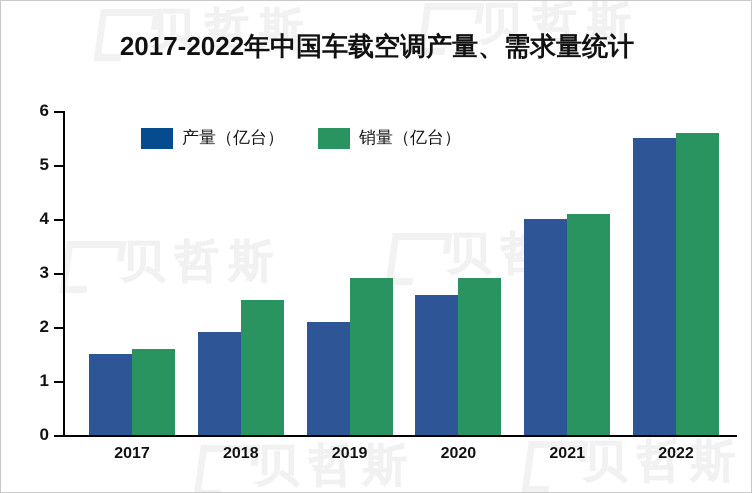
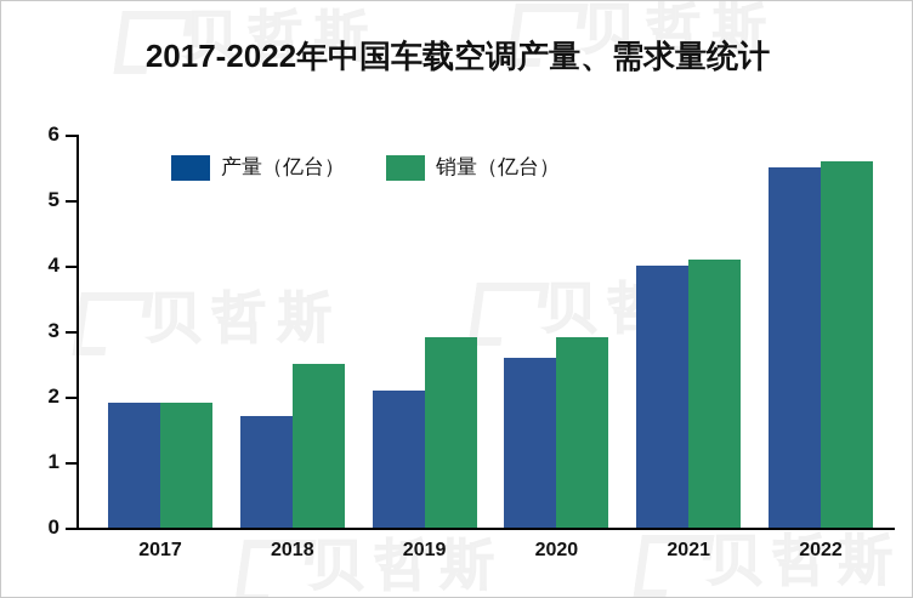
产量（亿台）/2017: 1.5 -> 1.9
销量（亿台）/2017: 1.6 -> 1.9
产量（亿台）/2018: 1.9 -> 1.7
